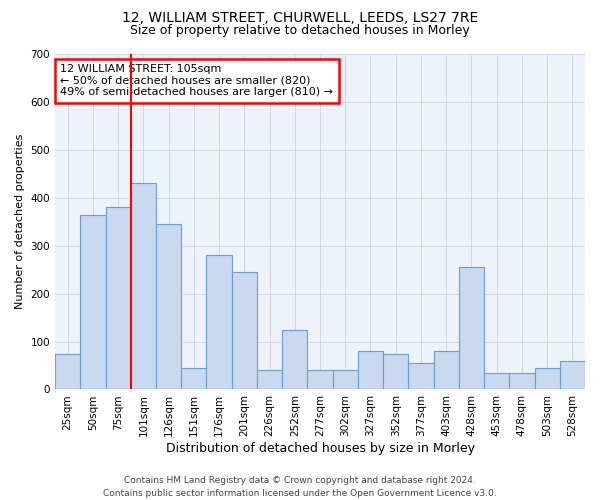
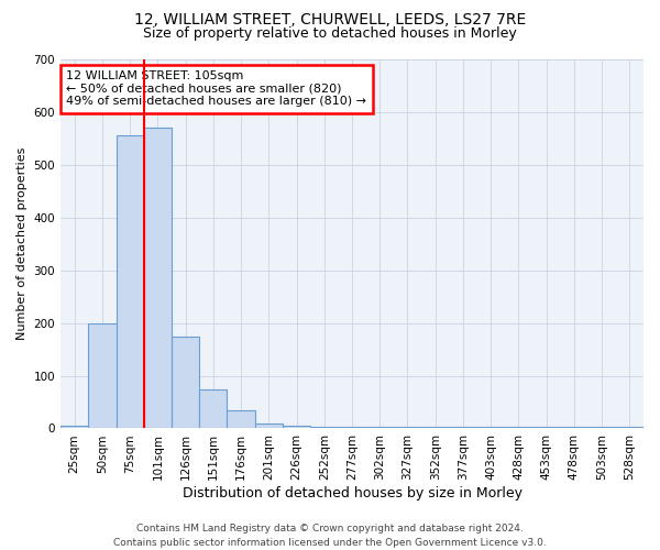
25sqm: 75 -> 5
50sqm: 365 -> 200
75sqm: 380 -> 555
101sqm: 430 -> 570
126sqm: 345 -> 175
151sqm: 45 -> 75
176sqm: 280 -> 35
201sqm: 245 -> 10
226sqm: 40 -> 5
252sqm: 125 -> 3
277sqm: 40 -> 3
302sqm: 40 -> 2
327sqm: 80 -> 3
352sqm: 75 -> 2
377sqm: 55 -> 2
403sqm: 80 -> 2
428sqm: 255 -> 2
453sqm: 35 -> 2
478sqm: 35 -> 2
503sqm: 45 -> 2
528sqm: 60 -> 2
